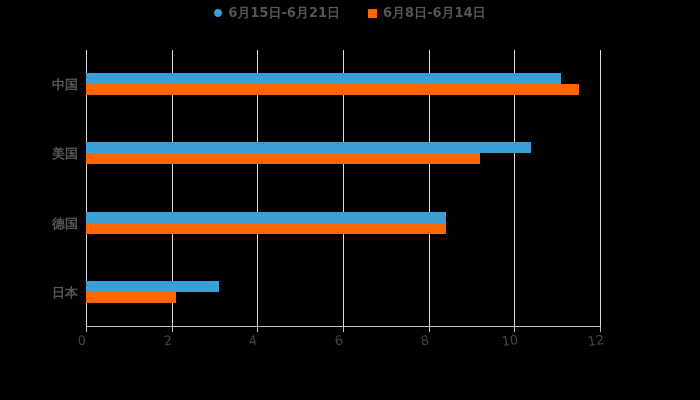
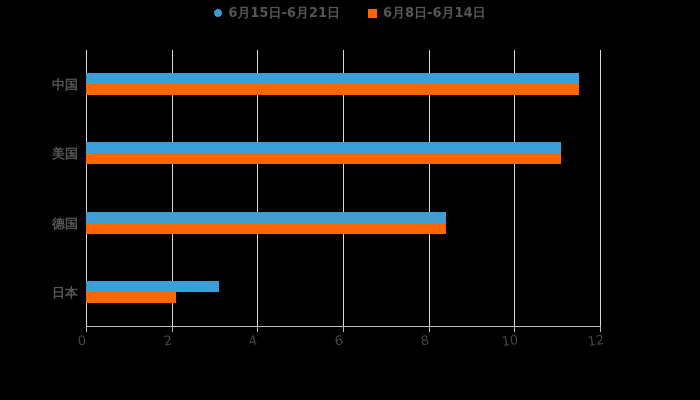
6月15日-6月21日/中国: 11.1 -> 11.5
6月15日-6月21日/美国: 10.4 -> 11.1
6月8日-6月14日/美国: 9.2 -> 11.1
